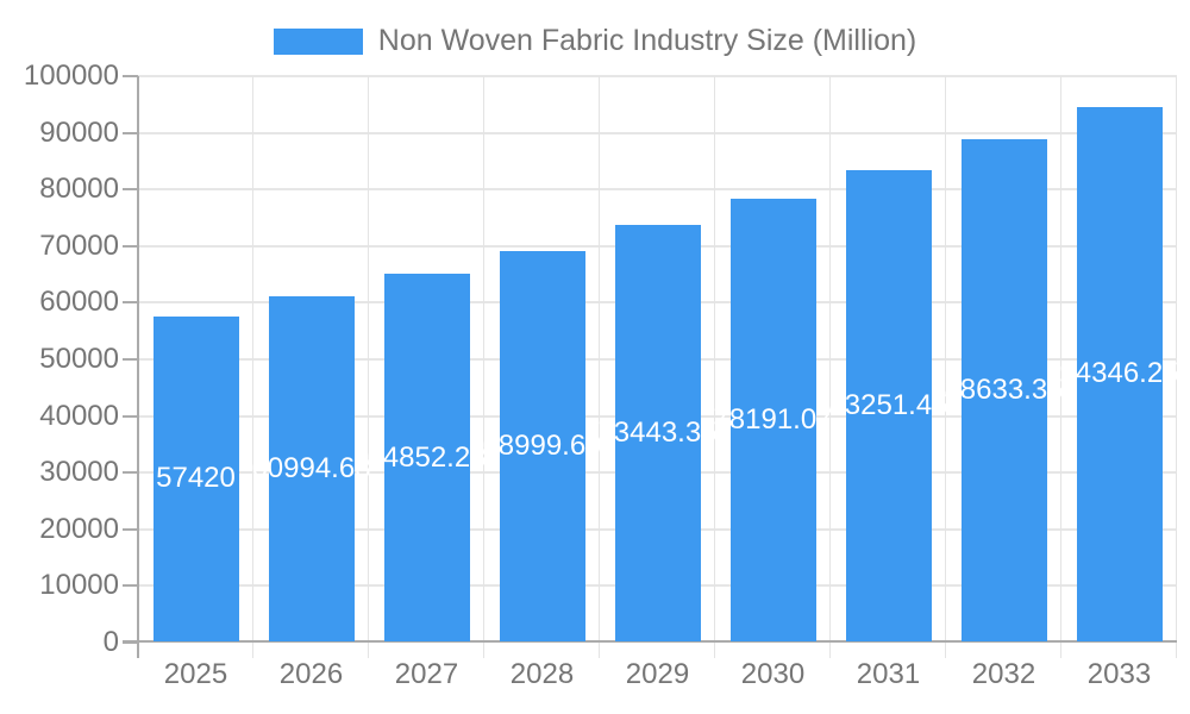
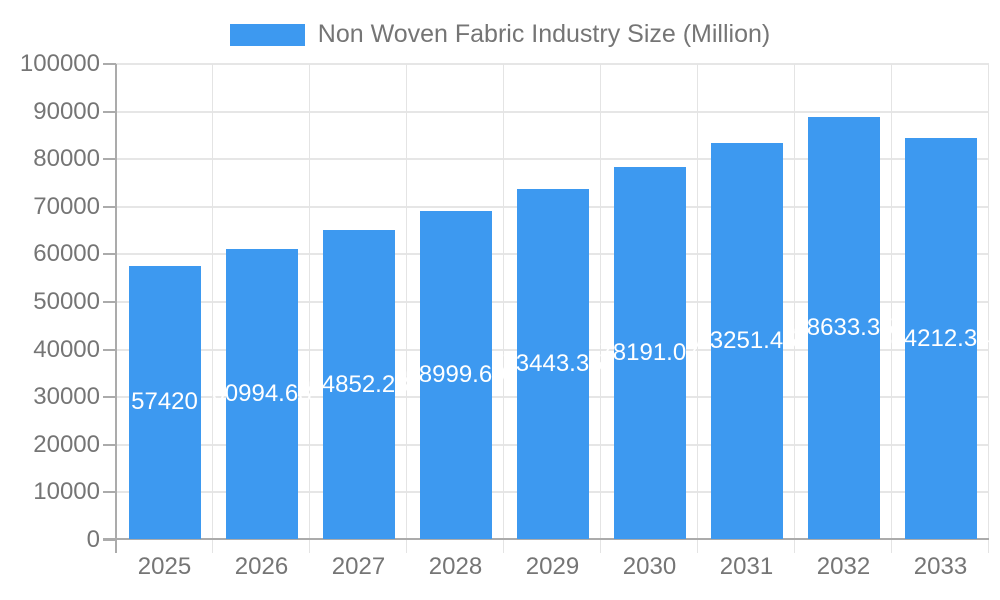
2033: 94346.25 -> 84212.34
